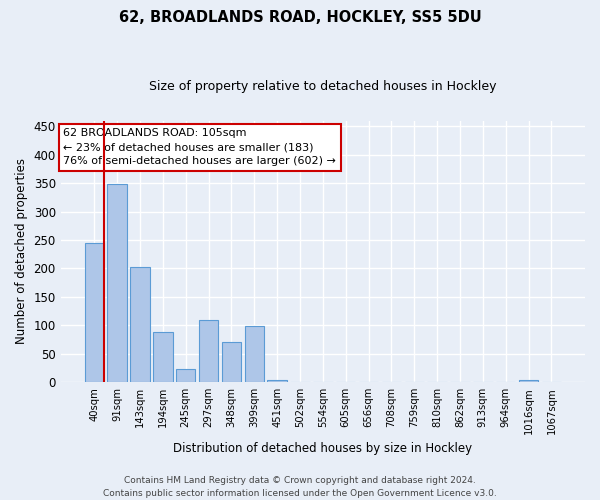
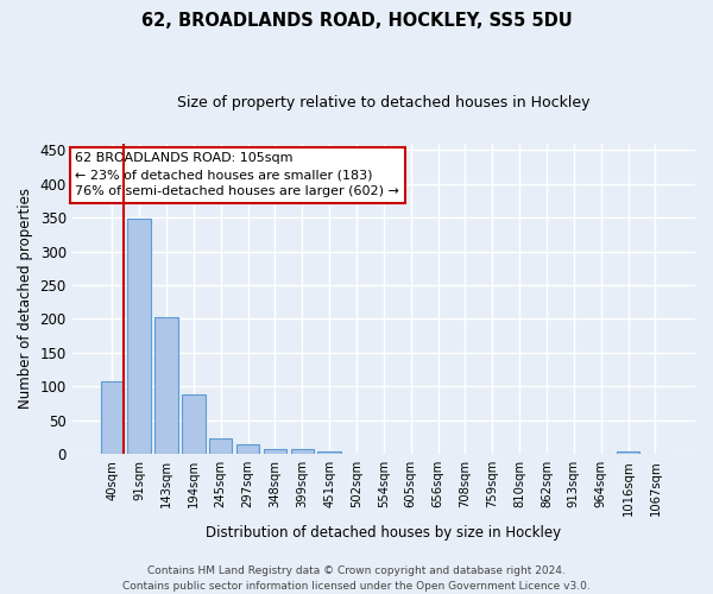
40sqm: 244 -> 107
297sqm: 110 -> 15
348sqm: 70 -> 8
399sqm: 98 -> 8
